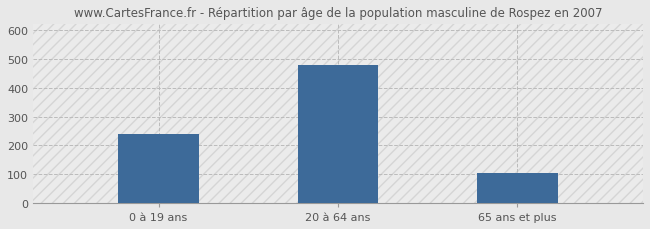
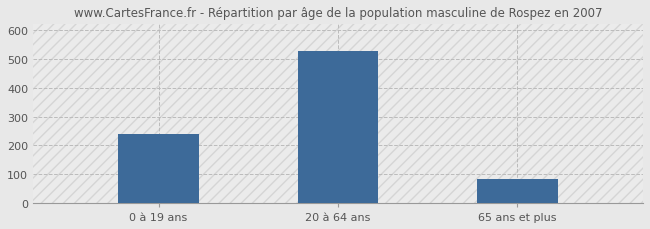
20 à 64 ans: 480 -> 528
65 ans et plus: 105 -> 82
